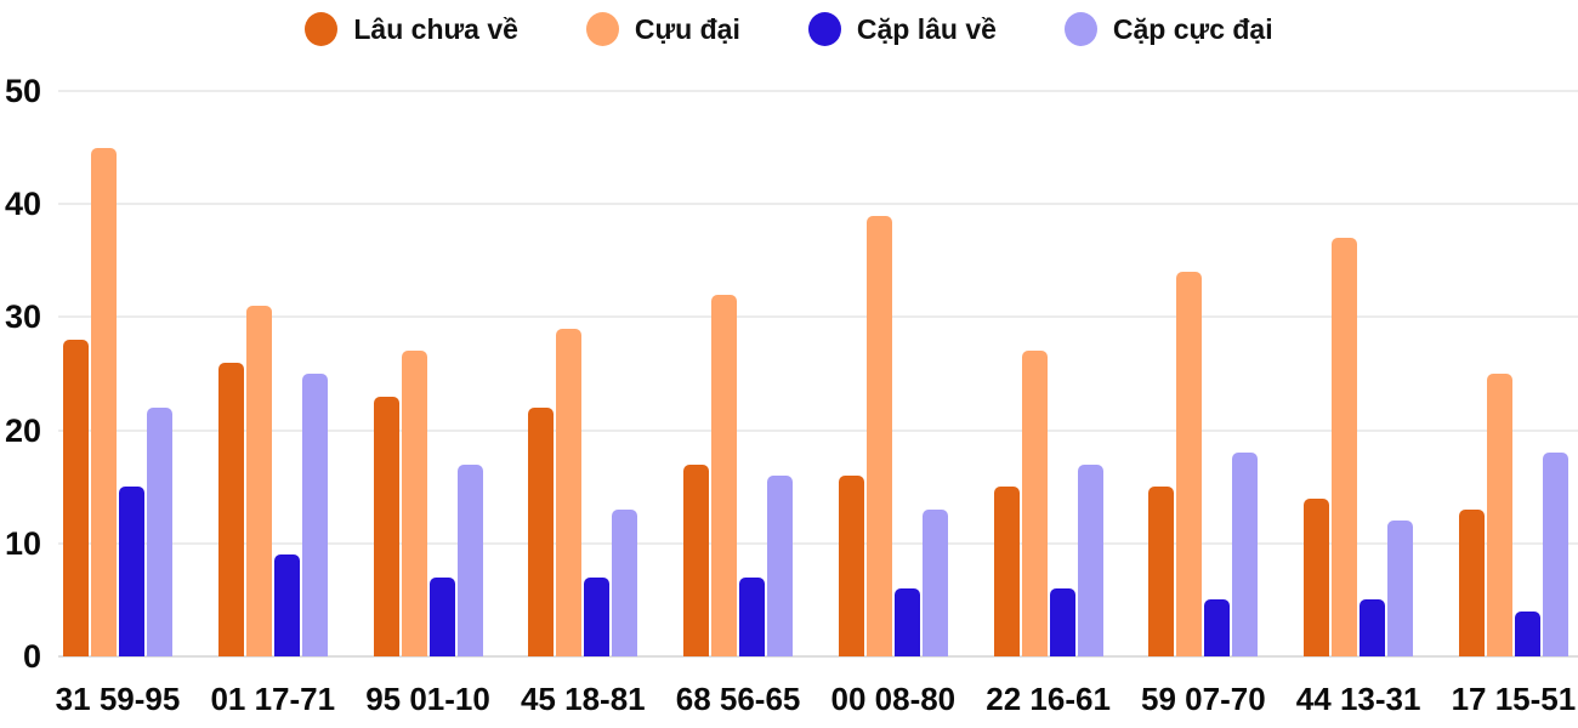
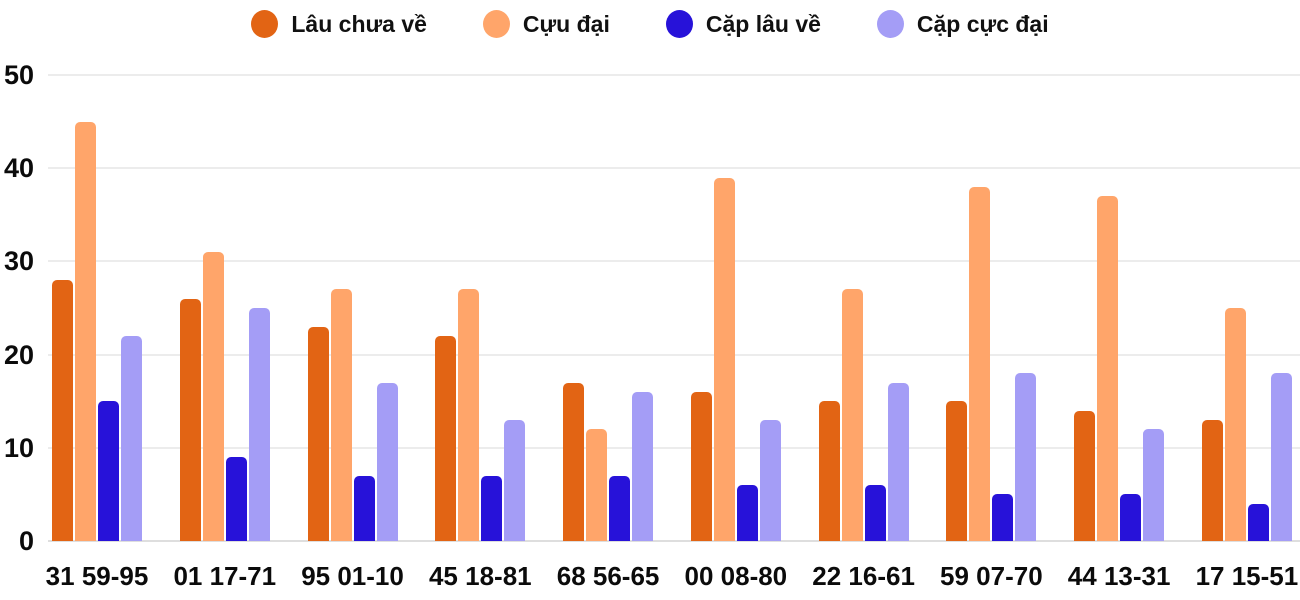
Cựu đại/45 18-81: 29 -> 27
Cựu đại/68 56-65: 32 -> 12
Cựu đại/59 07-70: 34 -> 38
